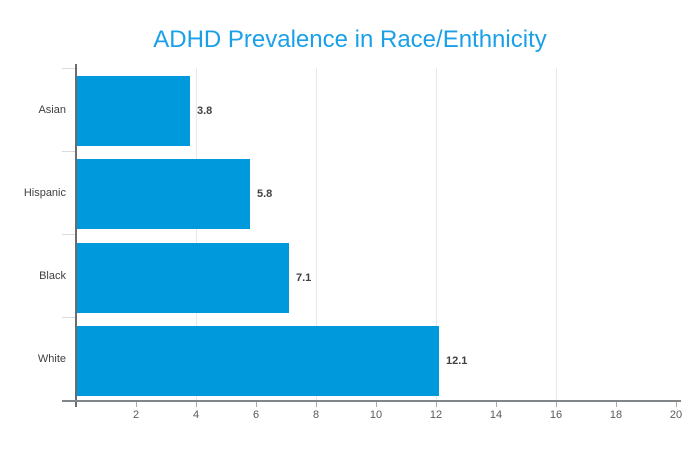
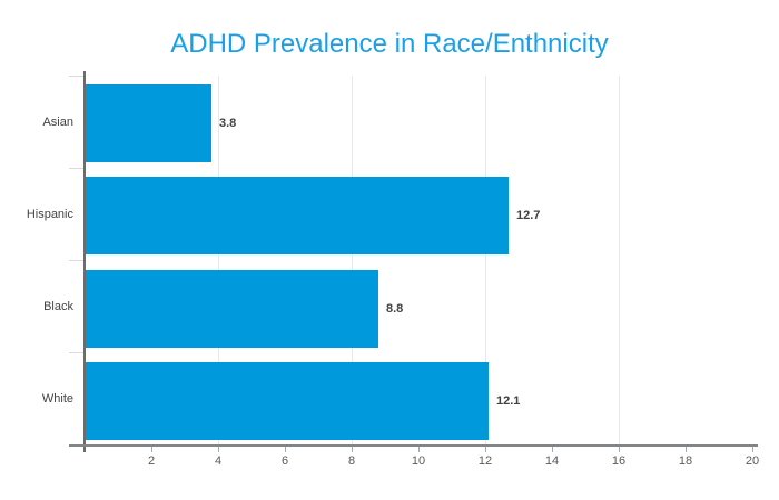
Hispanic: 5.8 -> 12.7
Black: 7.1 -> 8.8
